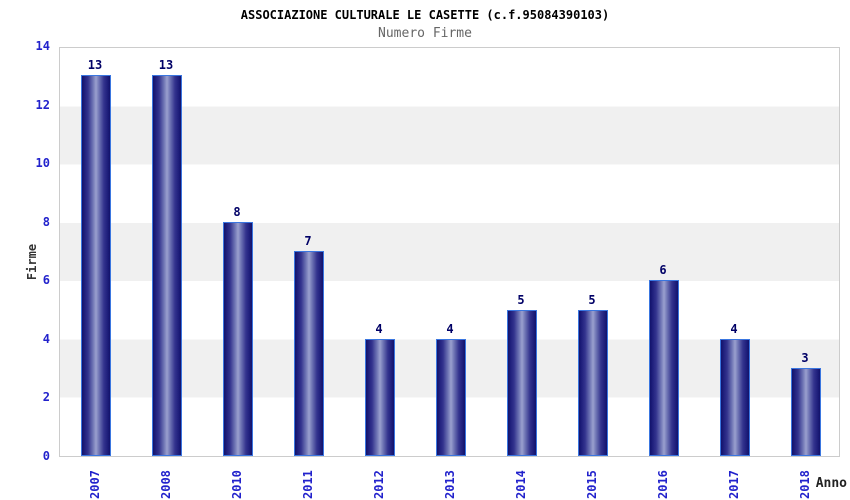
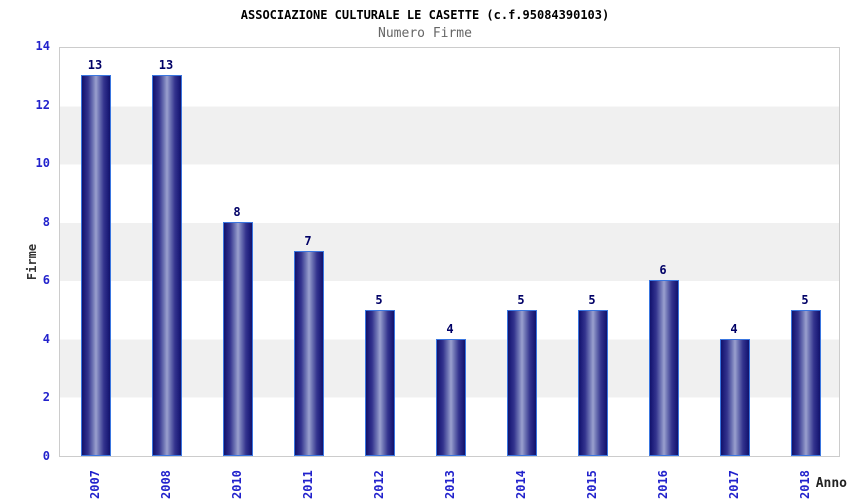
2012: 4 -> 5
2018: 3 -> 5
